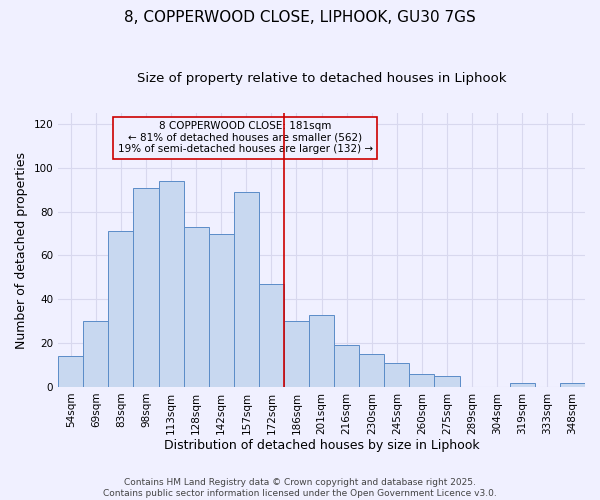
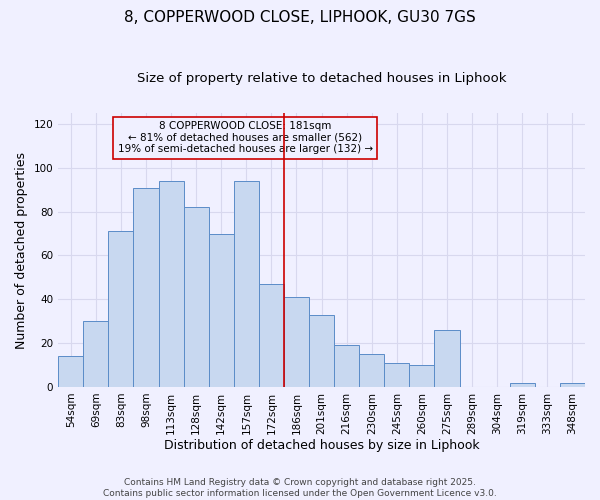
128sqm: 73 -> 82
157sqm: 89 -> 94
186sqm: 30 -> 41
260sqm: 6 -> 10
275sqm: 5 -> 26
